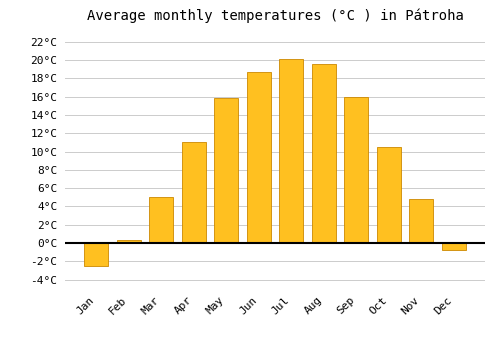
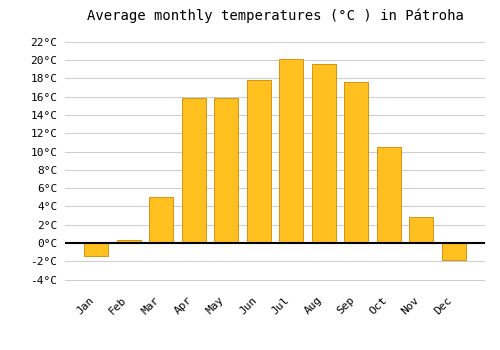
Jan: -2.5°C -> -1.4°C
Apr: 11.0°C -> 15.8°C
Jun: 18.7°C -> 17.8°C
Sep: 16.0°C -> 17.6°C
Nov: 4.8°C -> 2.8°C
Dec: -0.8°C -> -1.8°C
